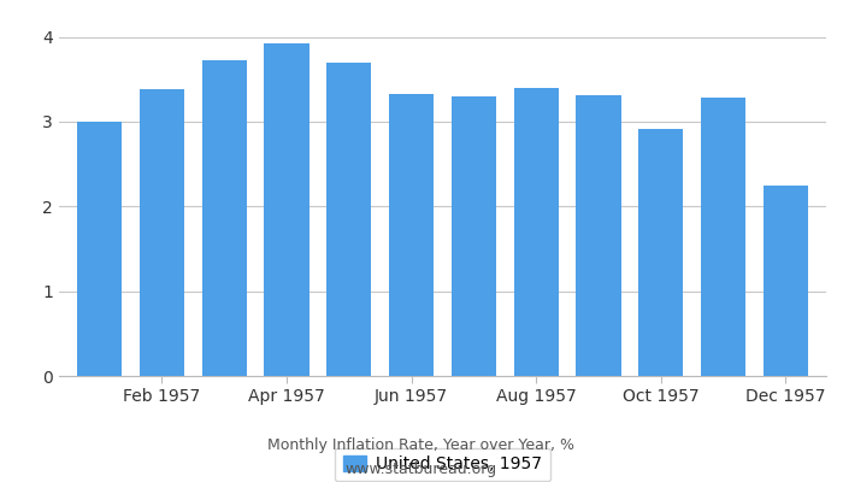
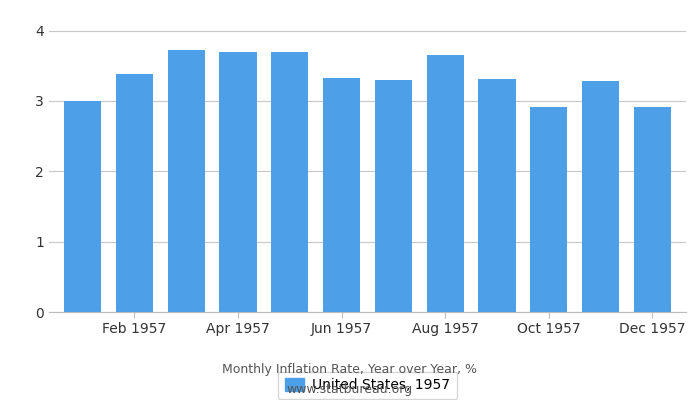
Apr 1957: 3.92 -> 3.70
Aug 1957: 3.40 -> 3.65
Dec 1957: 2.24 -> 2.91
